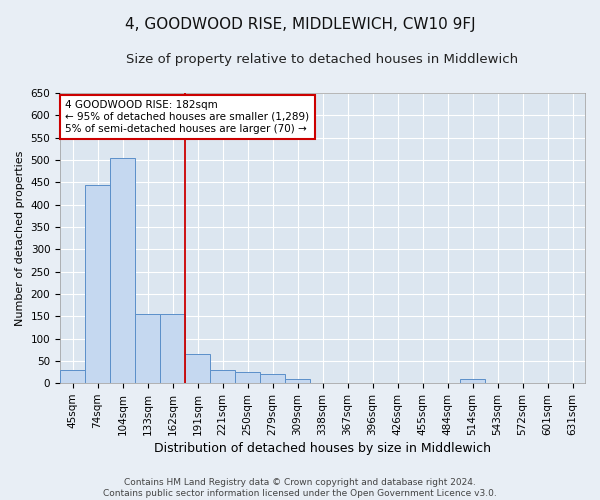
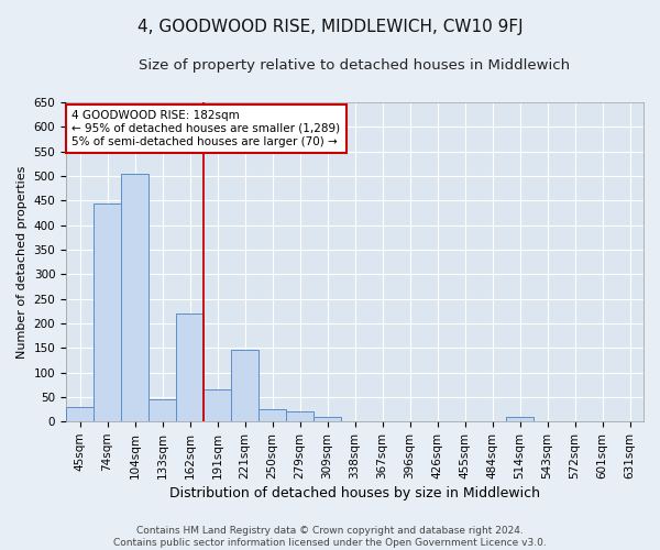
133sqm: 155 -> 45
162sqm: 155 -> 220
221sqm: 30 -> 145
